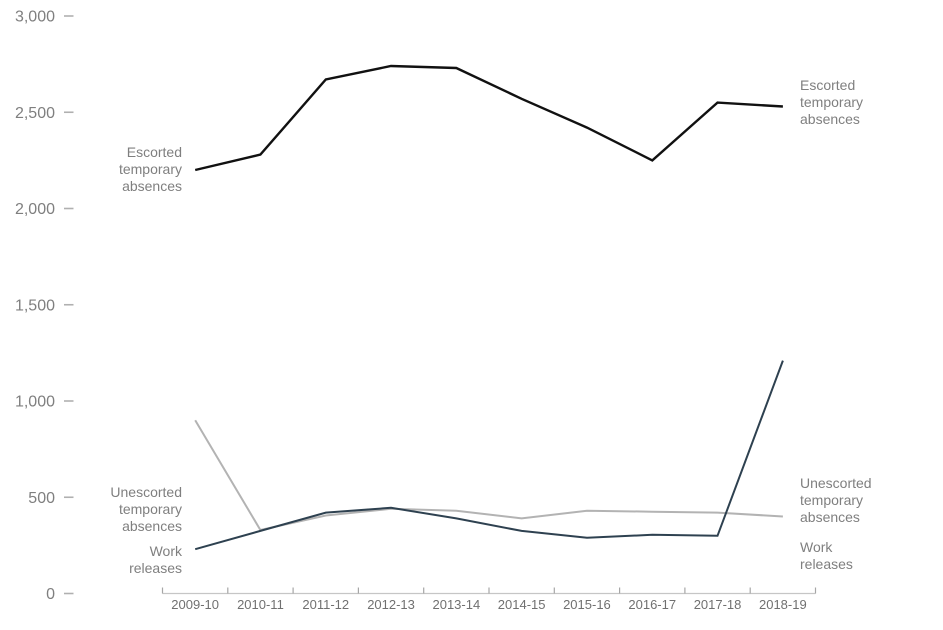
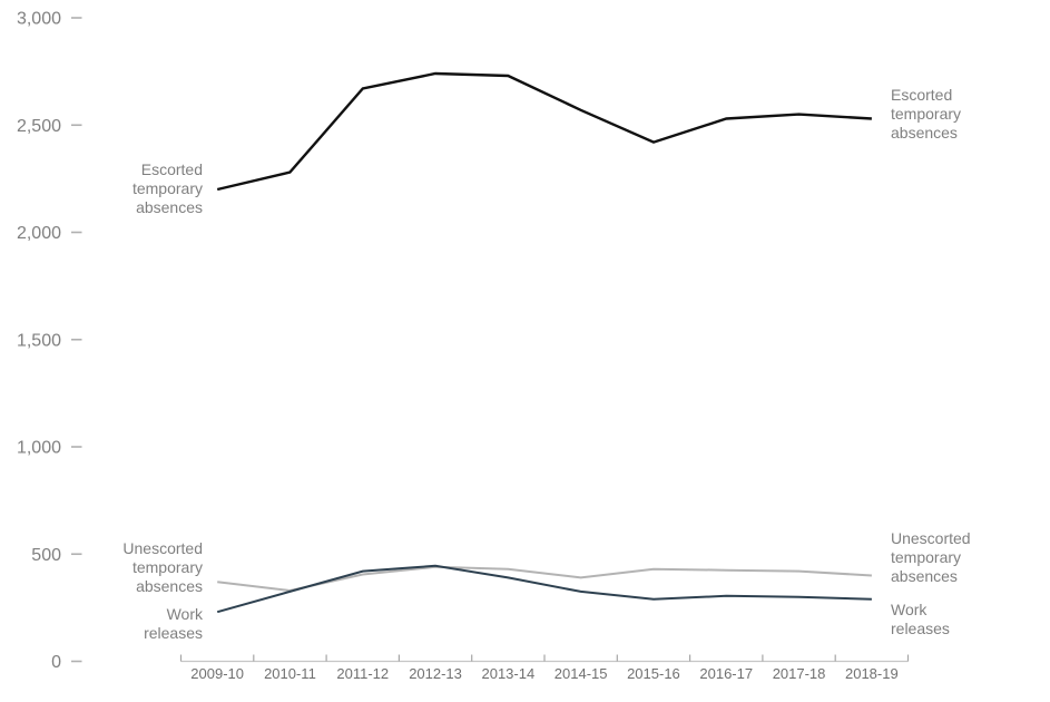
Unescorted temporary absences/2009-10: 900 -> 370
Escorted temporary absences/2016-17: 2250 -> 2530
Work releases/2018-19: 1210 -> 290
